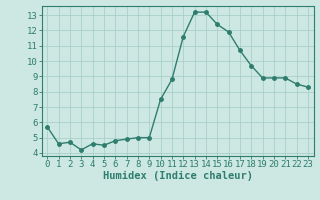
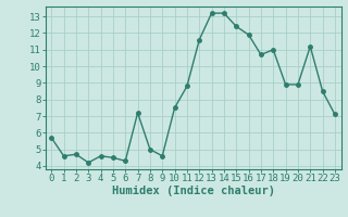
6: 4.8 -> 4.3
7: 4.9 -> 7.2
9: 5.0 -> 4.6
18: 9.7 -> 11.0
21: 8.9 -> 11.2
23: 8.3 -> 7.1
